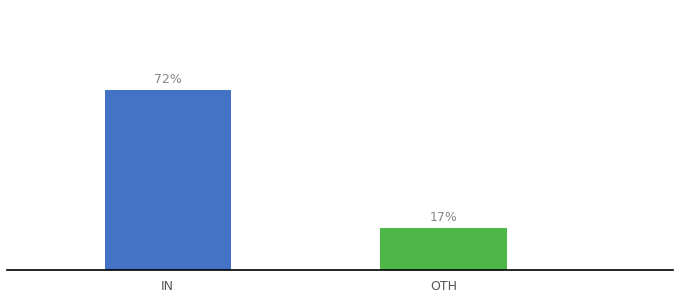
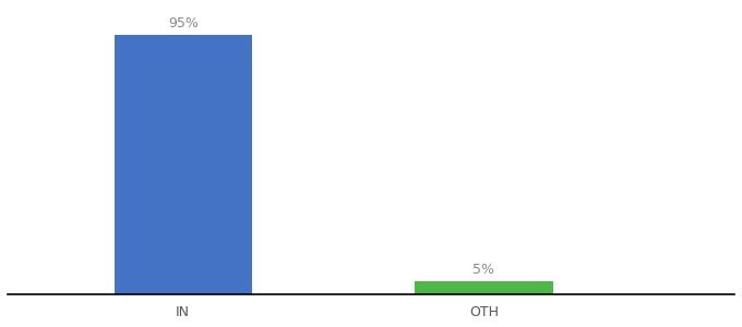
IN: 72% -> 95%
OTH: 17% -> 5%
